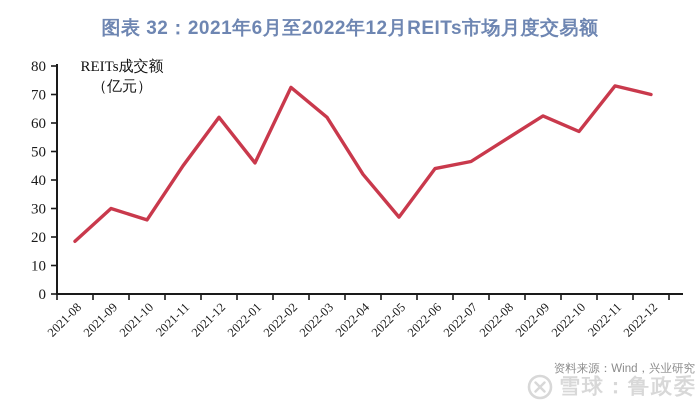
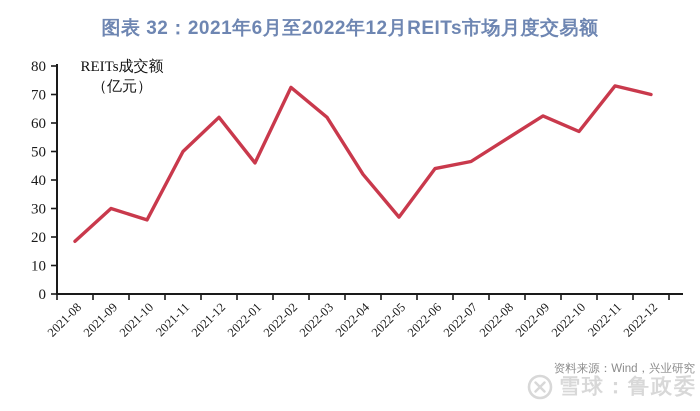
2021-11: 45 -> 50
